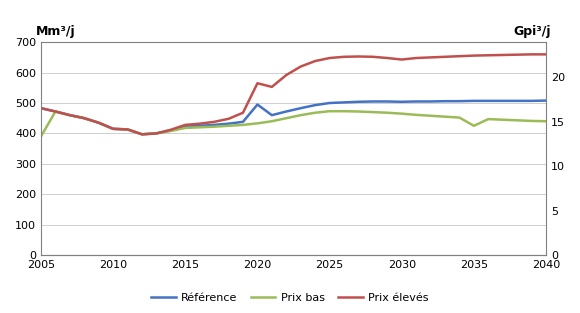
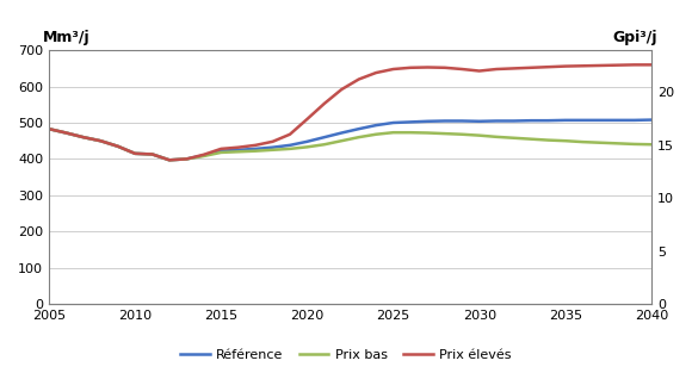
Prix bas/2005: 390 -> 483
Référence/2020: 495 -> 448
Prix élevés/2020: 565 -> 510
Prix bas/2035: 425 -> 450
